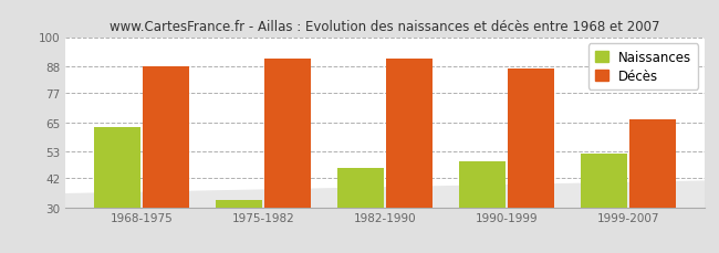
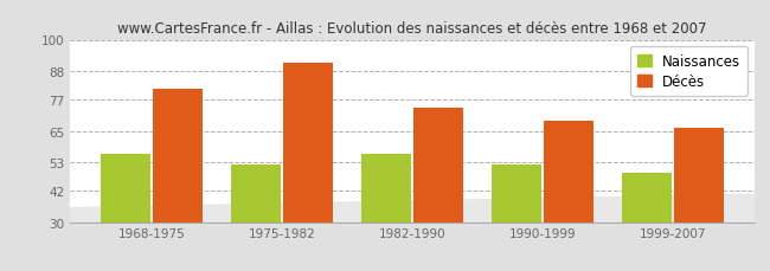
Naissances/1968-1975: 63 -> 56
Décès/1968-1975: 88 -> 81
Naissances/1975-1982: 33 -> 52
Naissances/1982-1990: 46 -> 56
Décès/1982-1990: 91 -> 74
Naissances/1990-1999: 49 -> 52
Décès/1990-1999: 87 -> 69
Naissances/1999-2007: 52 -> 49
